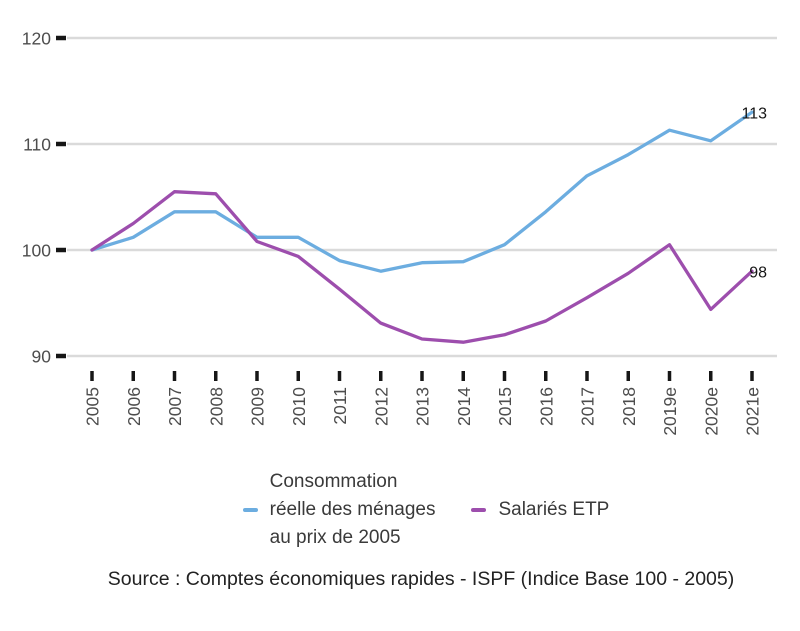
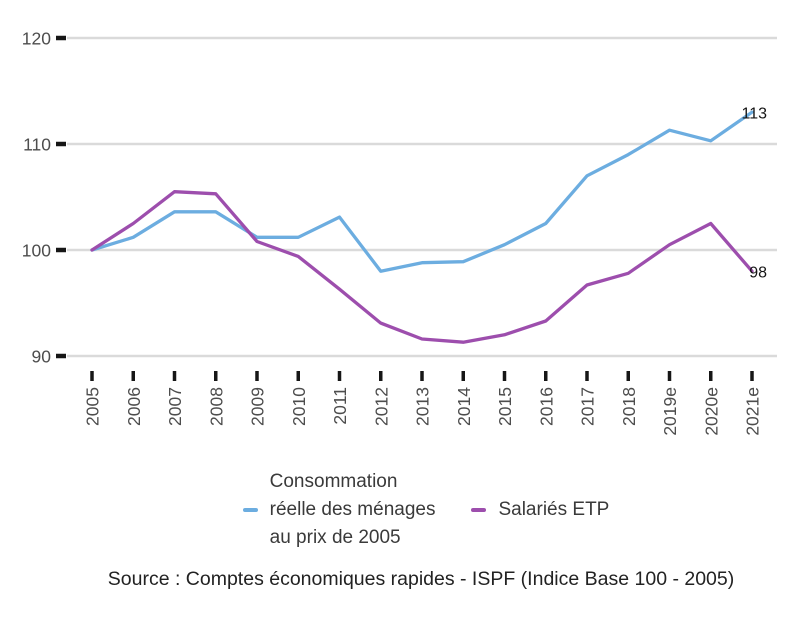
Consommation réelle des ménages au prix de 2005/2011: 99.0 -> 103.1
Consommation réelle des ménages au prix de 2005/2016: 103.6 -> 102.5
Salariés ETP/2017: 95.5 -> 96.7
Salariés ETP/2020e: 94.4 -> 102.5
